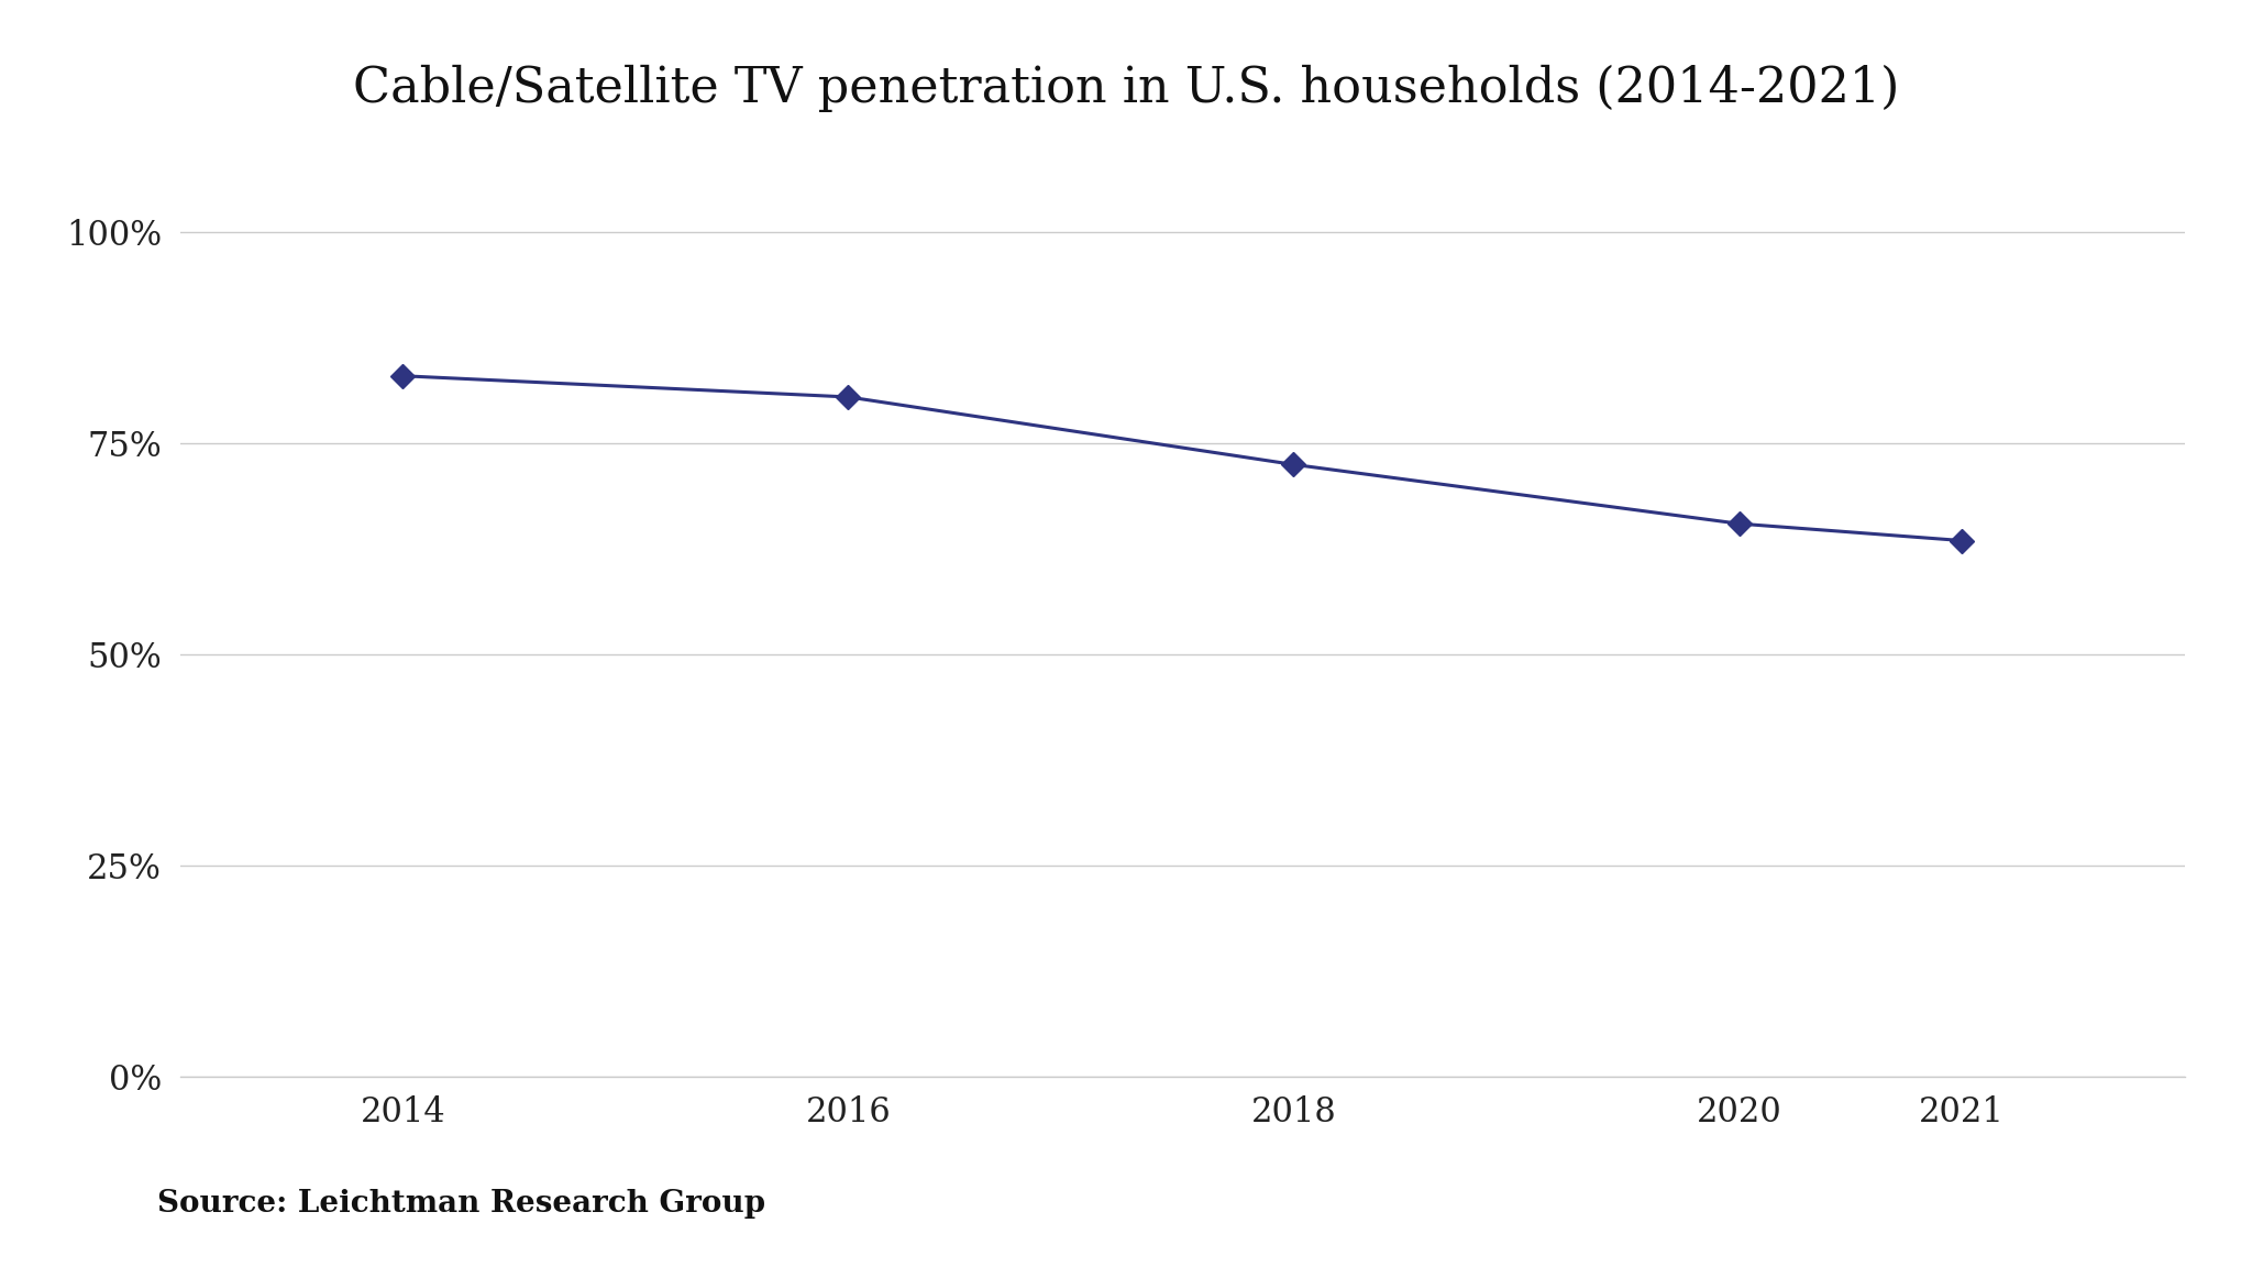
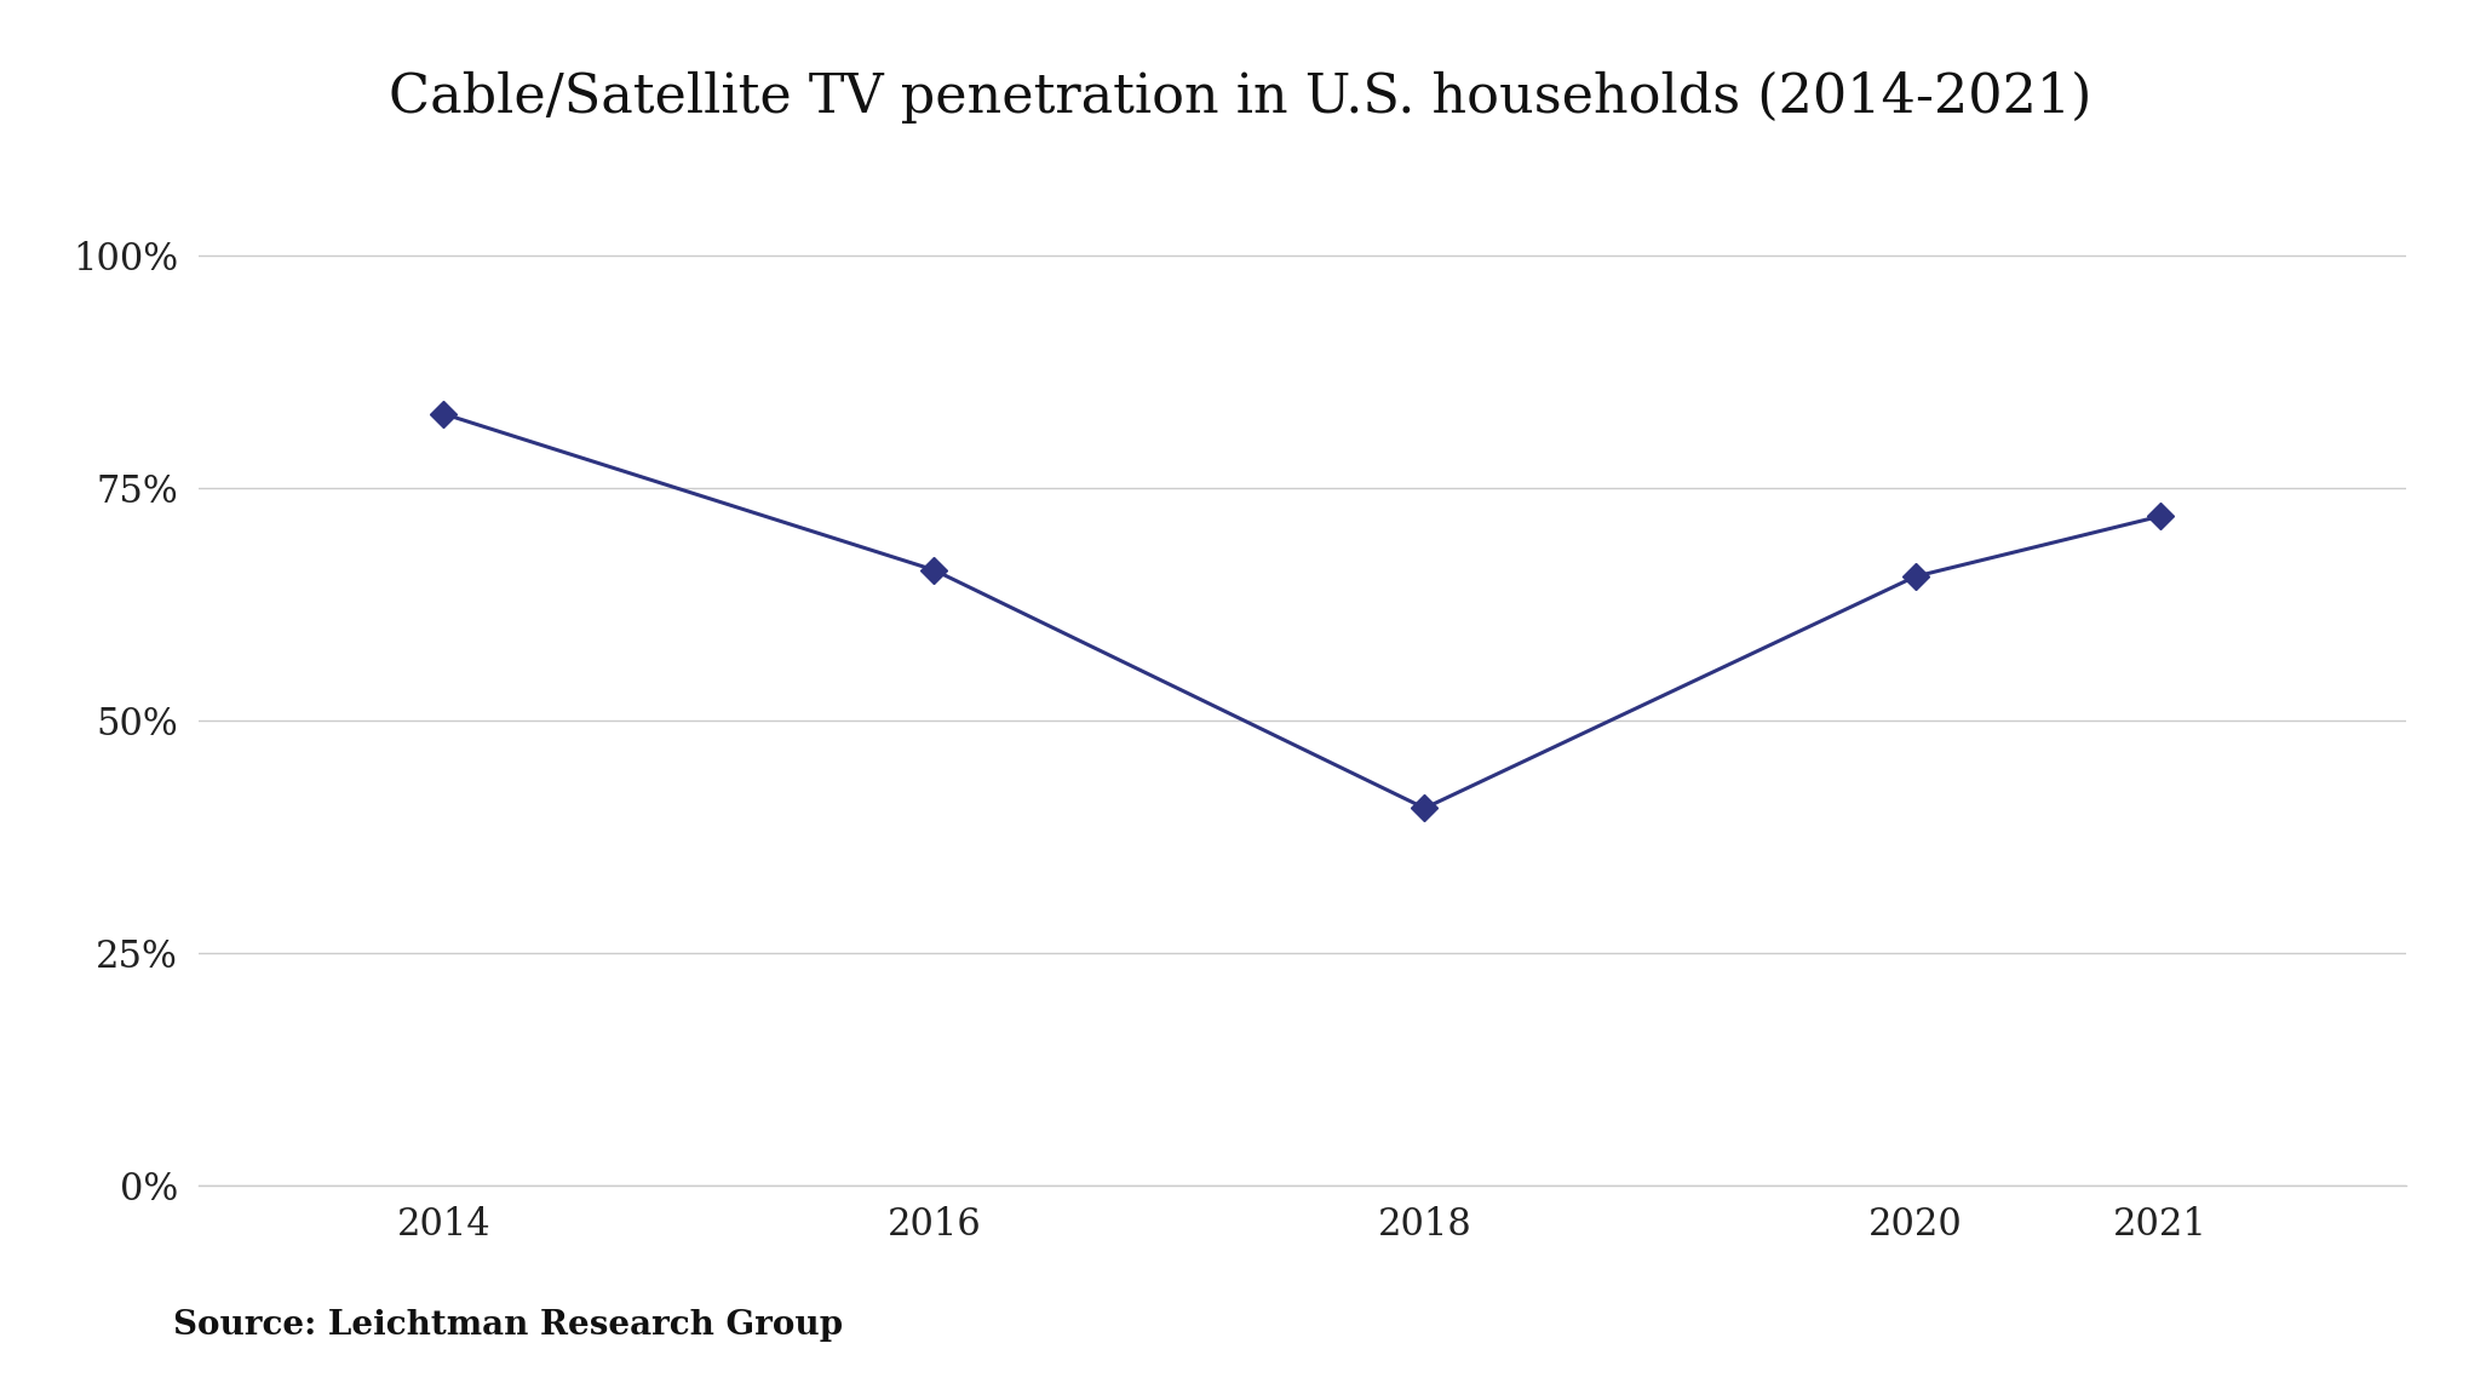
2016: 80.5% -> 66.2%
2018: 72.5% -> 40.6%
2021: 63.5% -> 72.0%
